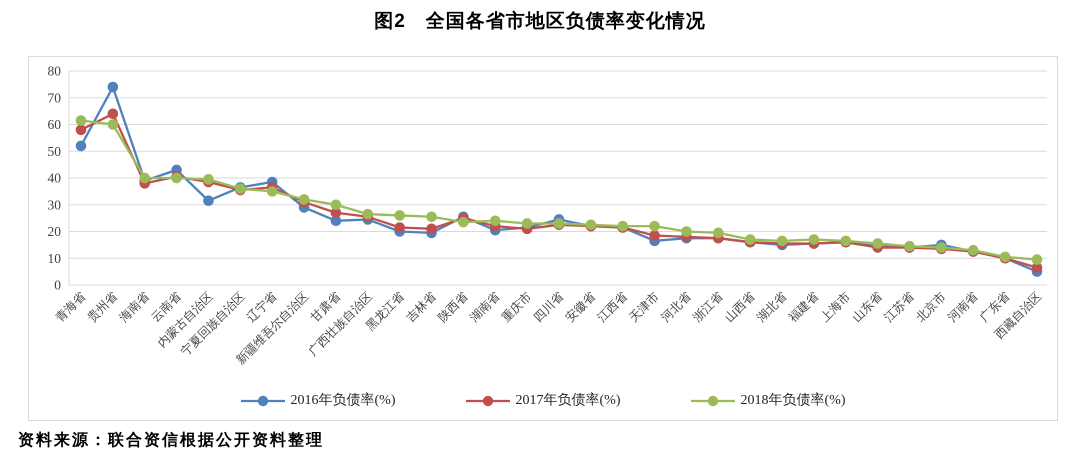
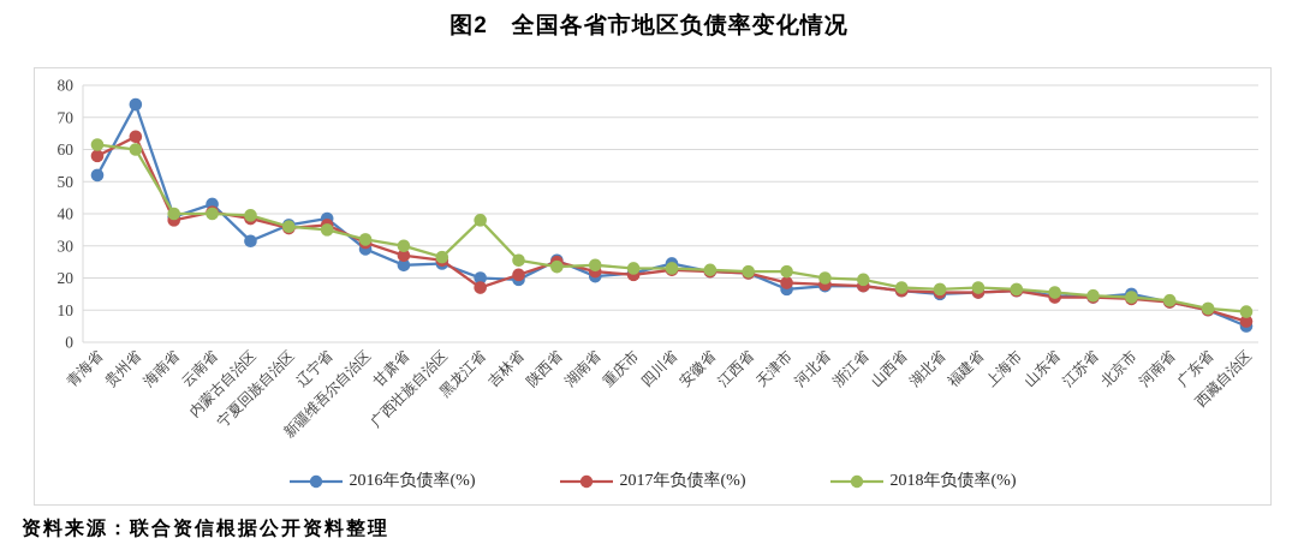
2017年负债率(%)/黑龙江省: 22 -> 17
2018年负债率(%)/黑龙江省: 26 -> 38
